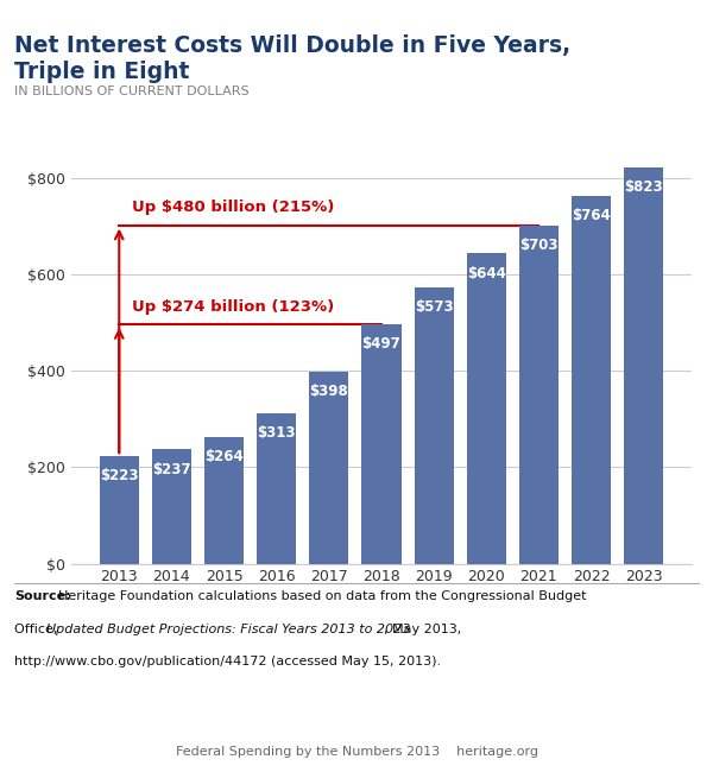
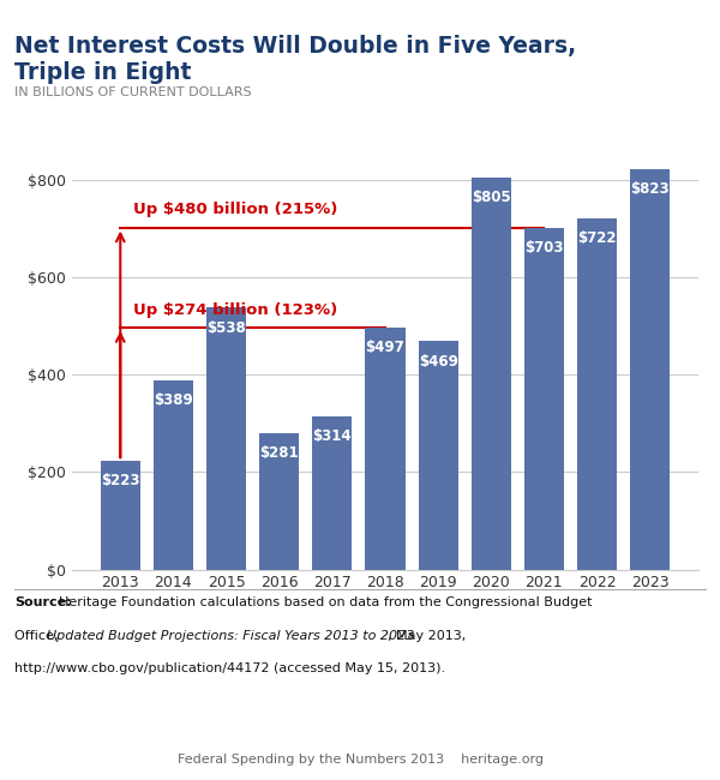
2014: $237 -> $389
2015: $264 -> $538
2016: $313 -> $281
2017: $398 -> $314
2019: $573 -> $469
2020: $644 -> $805
2022: $764 -> $722
